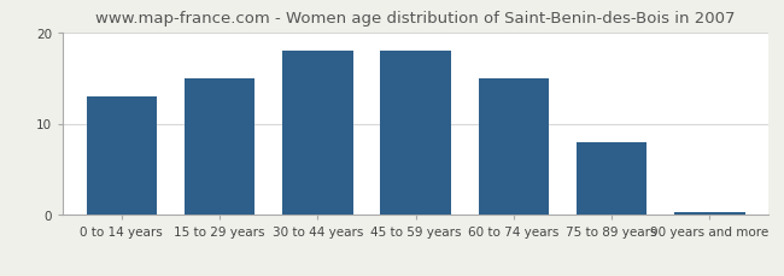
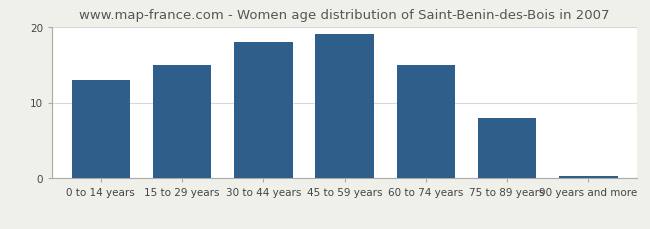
45 to 59 years: 18.0 -> 19.0
